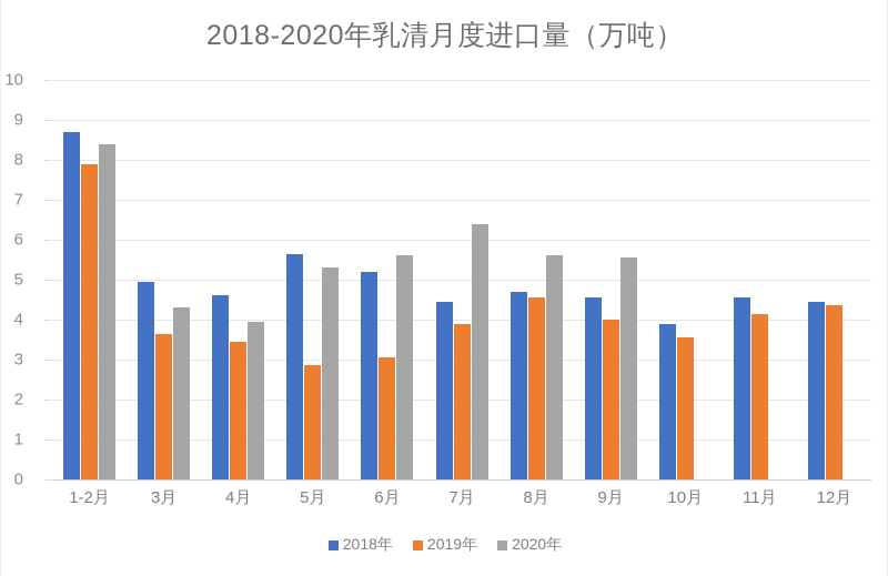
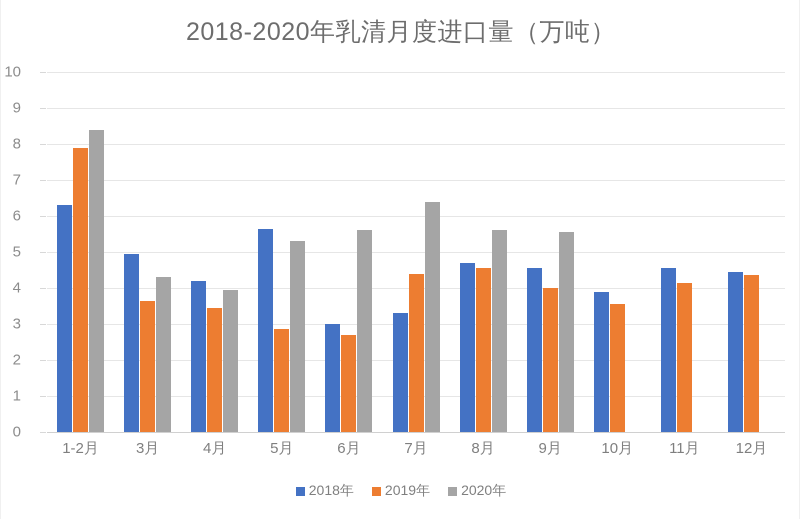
2018年/1-2月: 8.7 -> 6.3
2018年/4月: 4.6 -> 4.2
2018年/6月: 5.2 -> 3.0
2019年/6月: 3.0 -> 2.7
2018年/7月: 4.5 -> 3.3
2019年/7月: 3.9 -> 4.4
